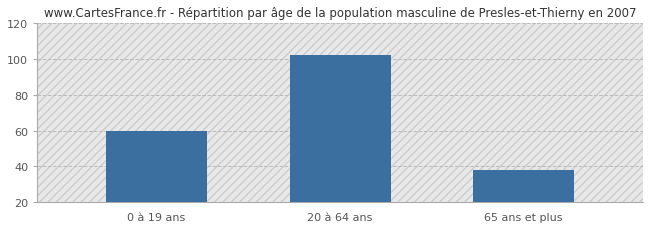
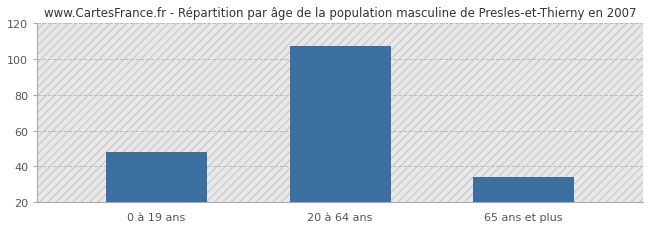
0 à 19 ans: 60 -> 48
20 à 64 ans: 102 -> 107
65 ans et plus: 38 -> 34
